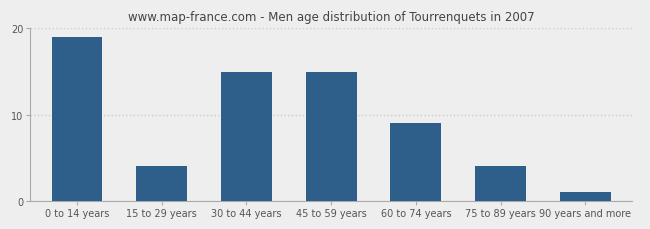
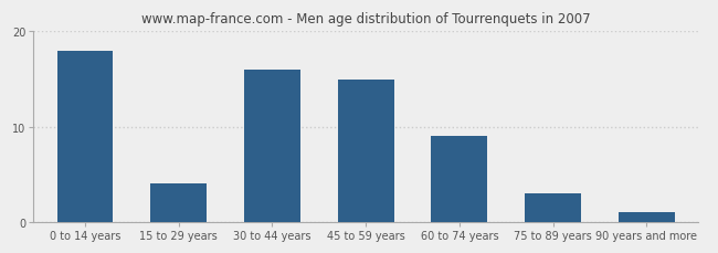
0 to 14 years: 19 -> 18
30 to 44 years: 15 -> 16
75 to 89 years: 4 -> 3
